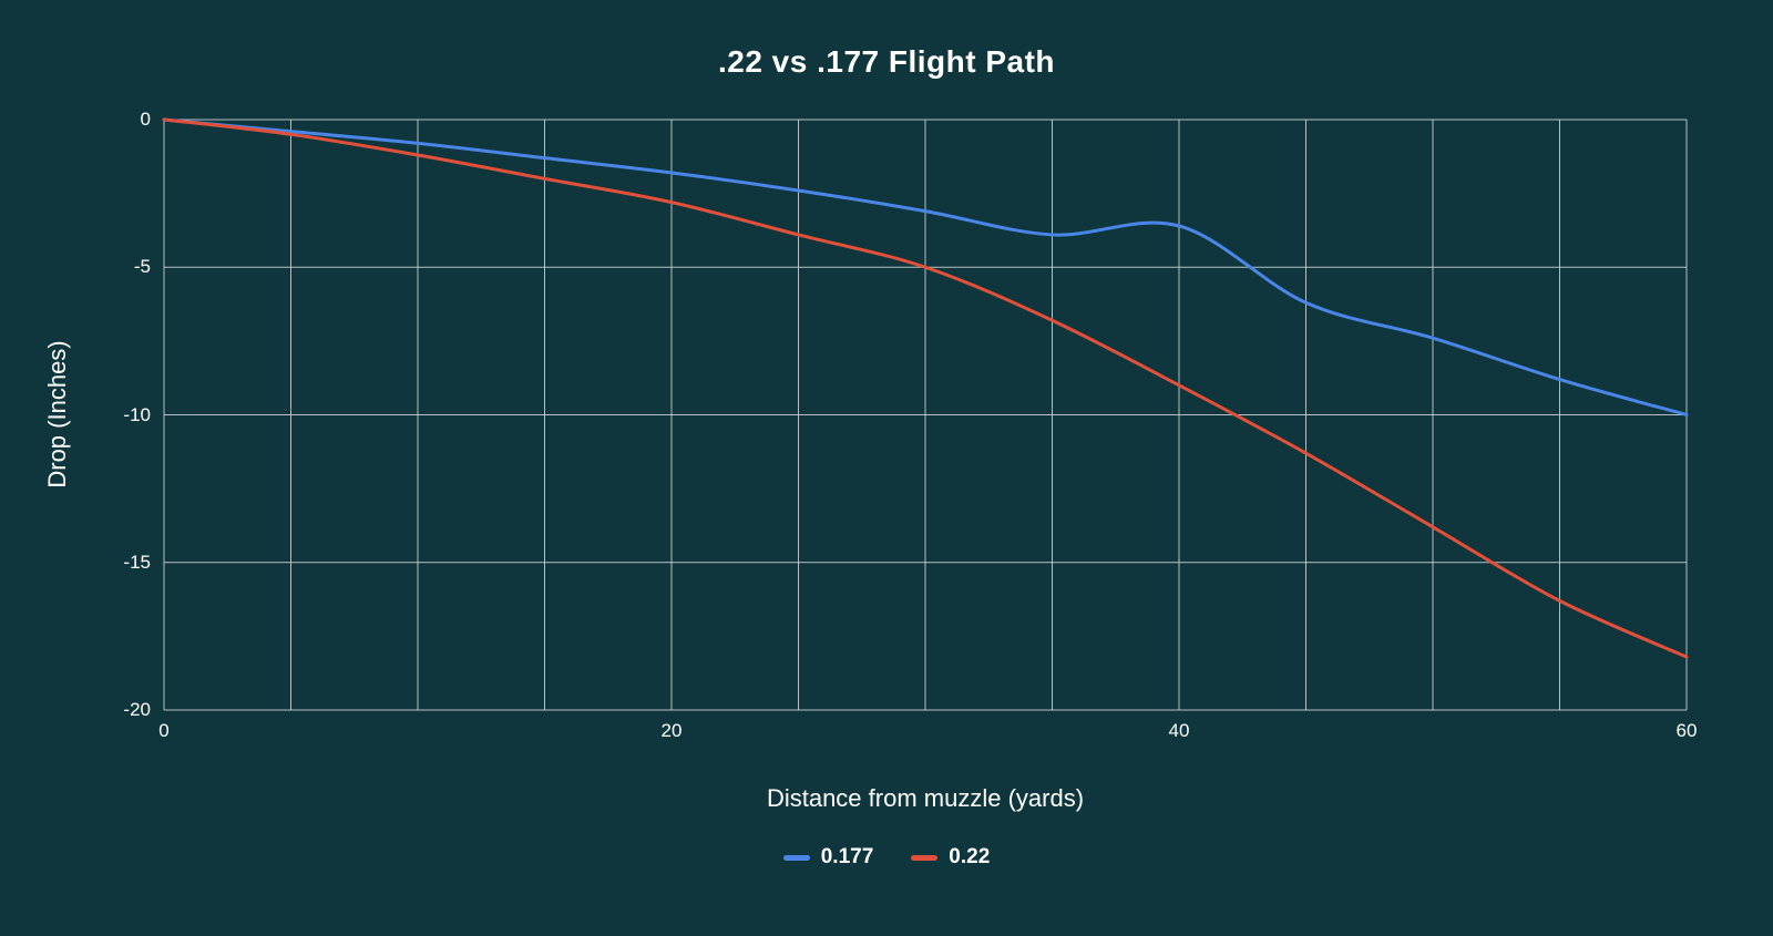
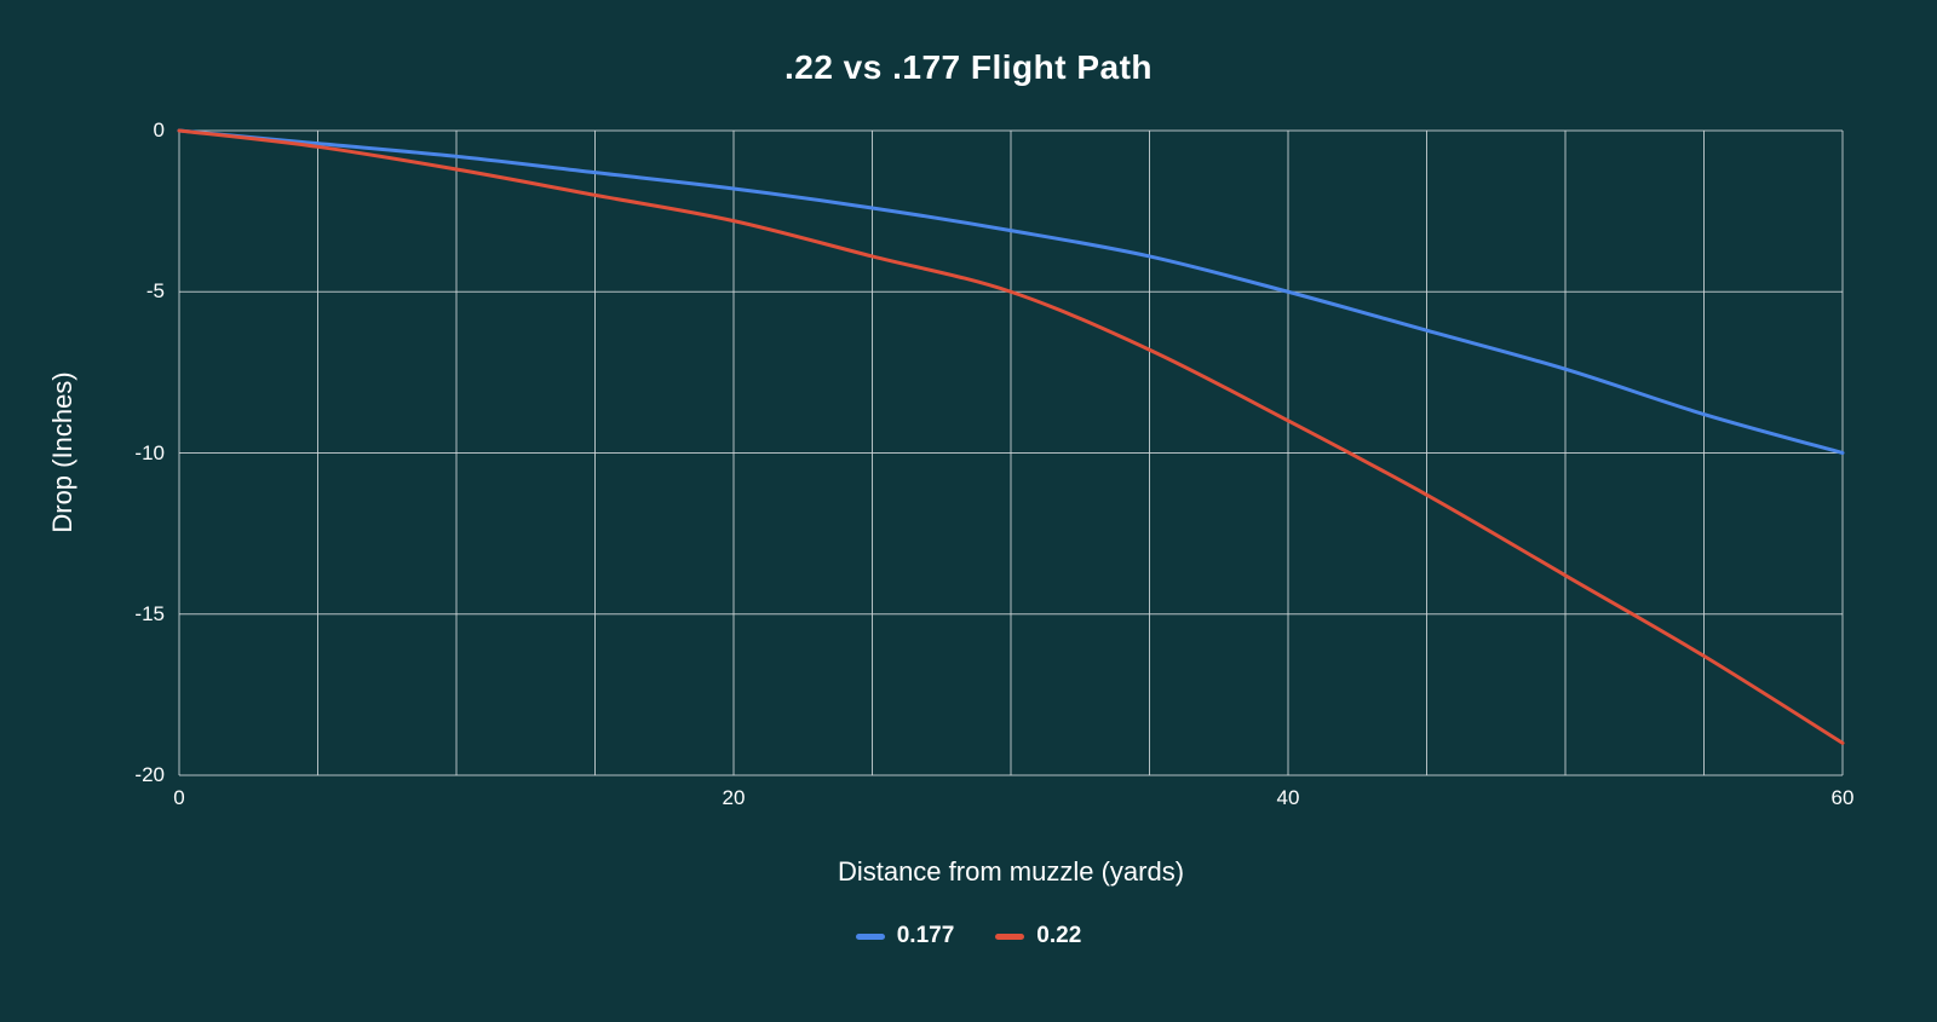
0.177/40: -3.6 -> -5.0
0.22/60: -18.2 -> -19.0
